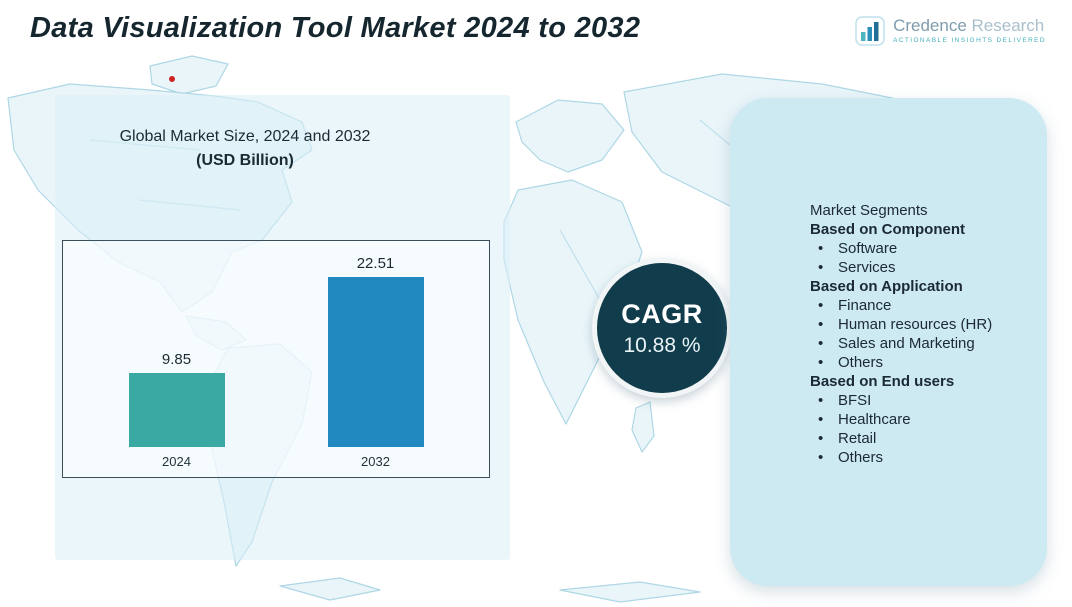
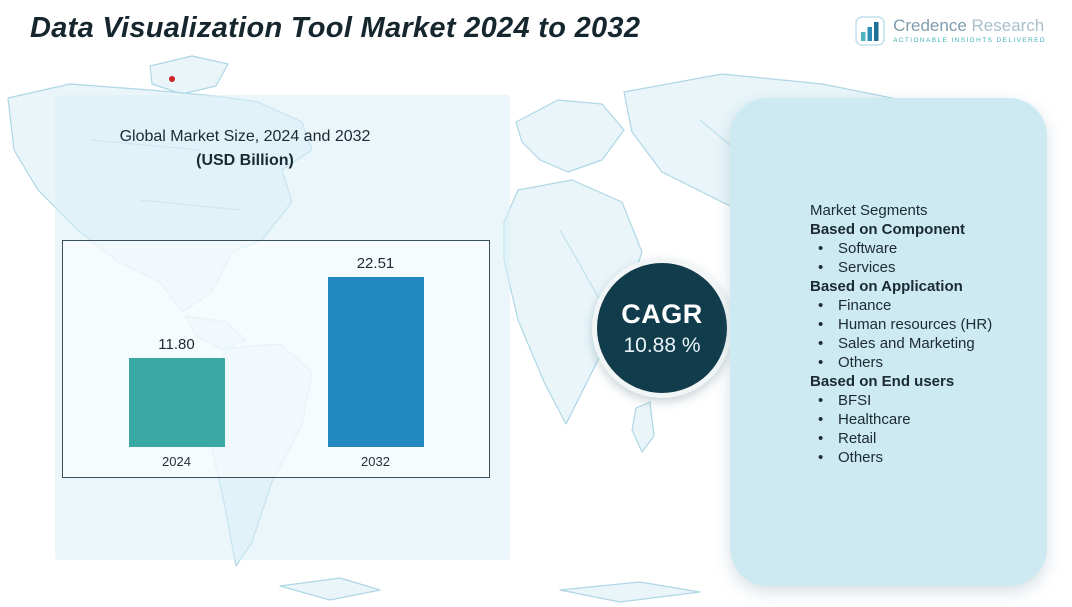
2024: 9.85 -> 11.80
